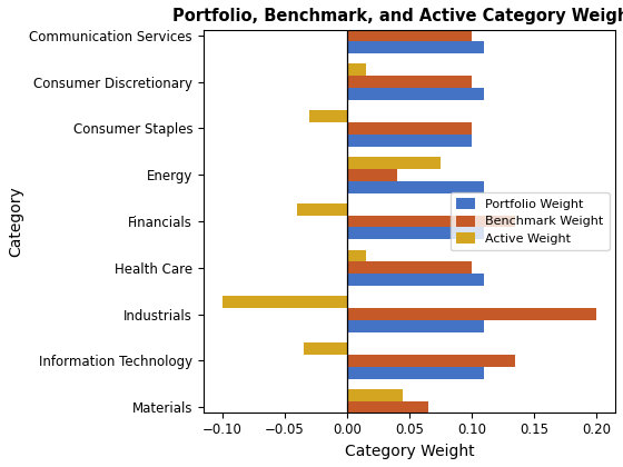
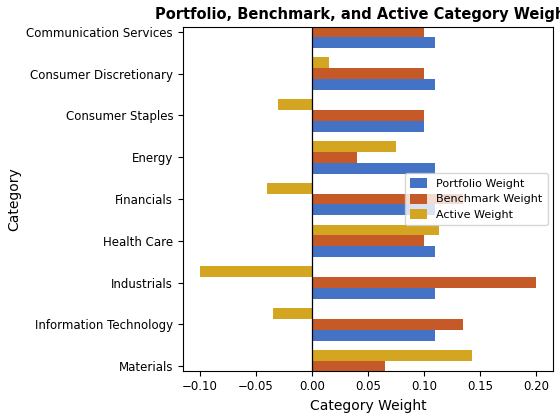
Active Weight/Health Care: 0.015 -> 0.113
Active Weight/Materials: 0.045 -> 0.143
